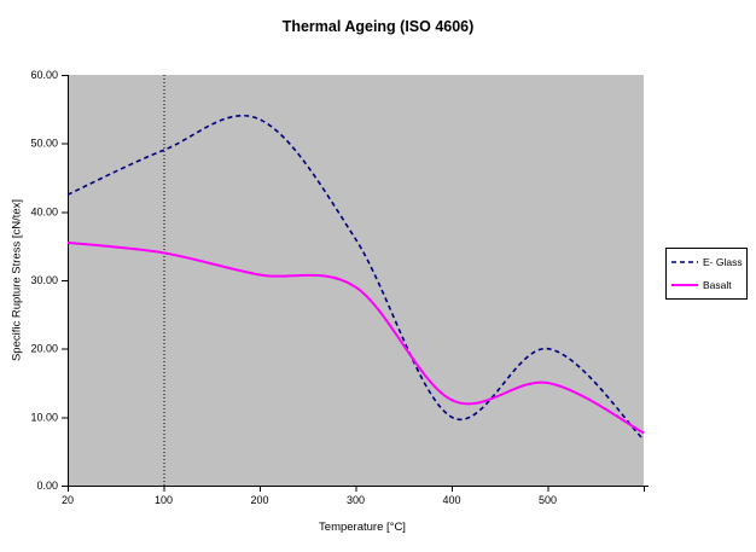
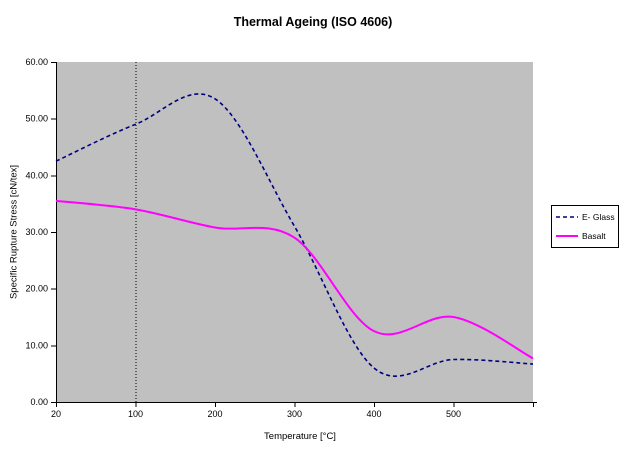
E- Glass/300: 36 -> 31
E- Glass/400: 10 -> 6
E- Glass/500: 20 -> 8
